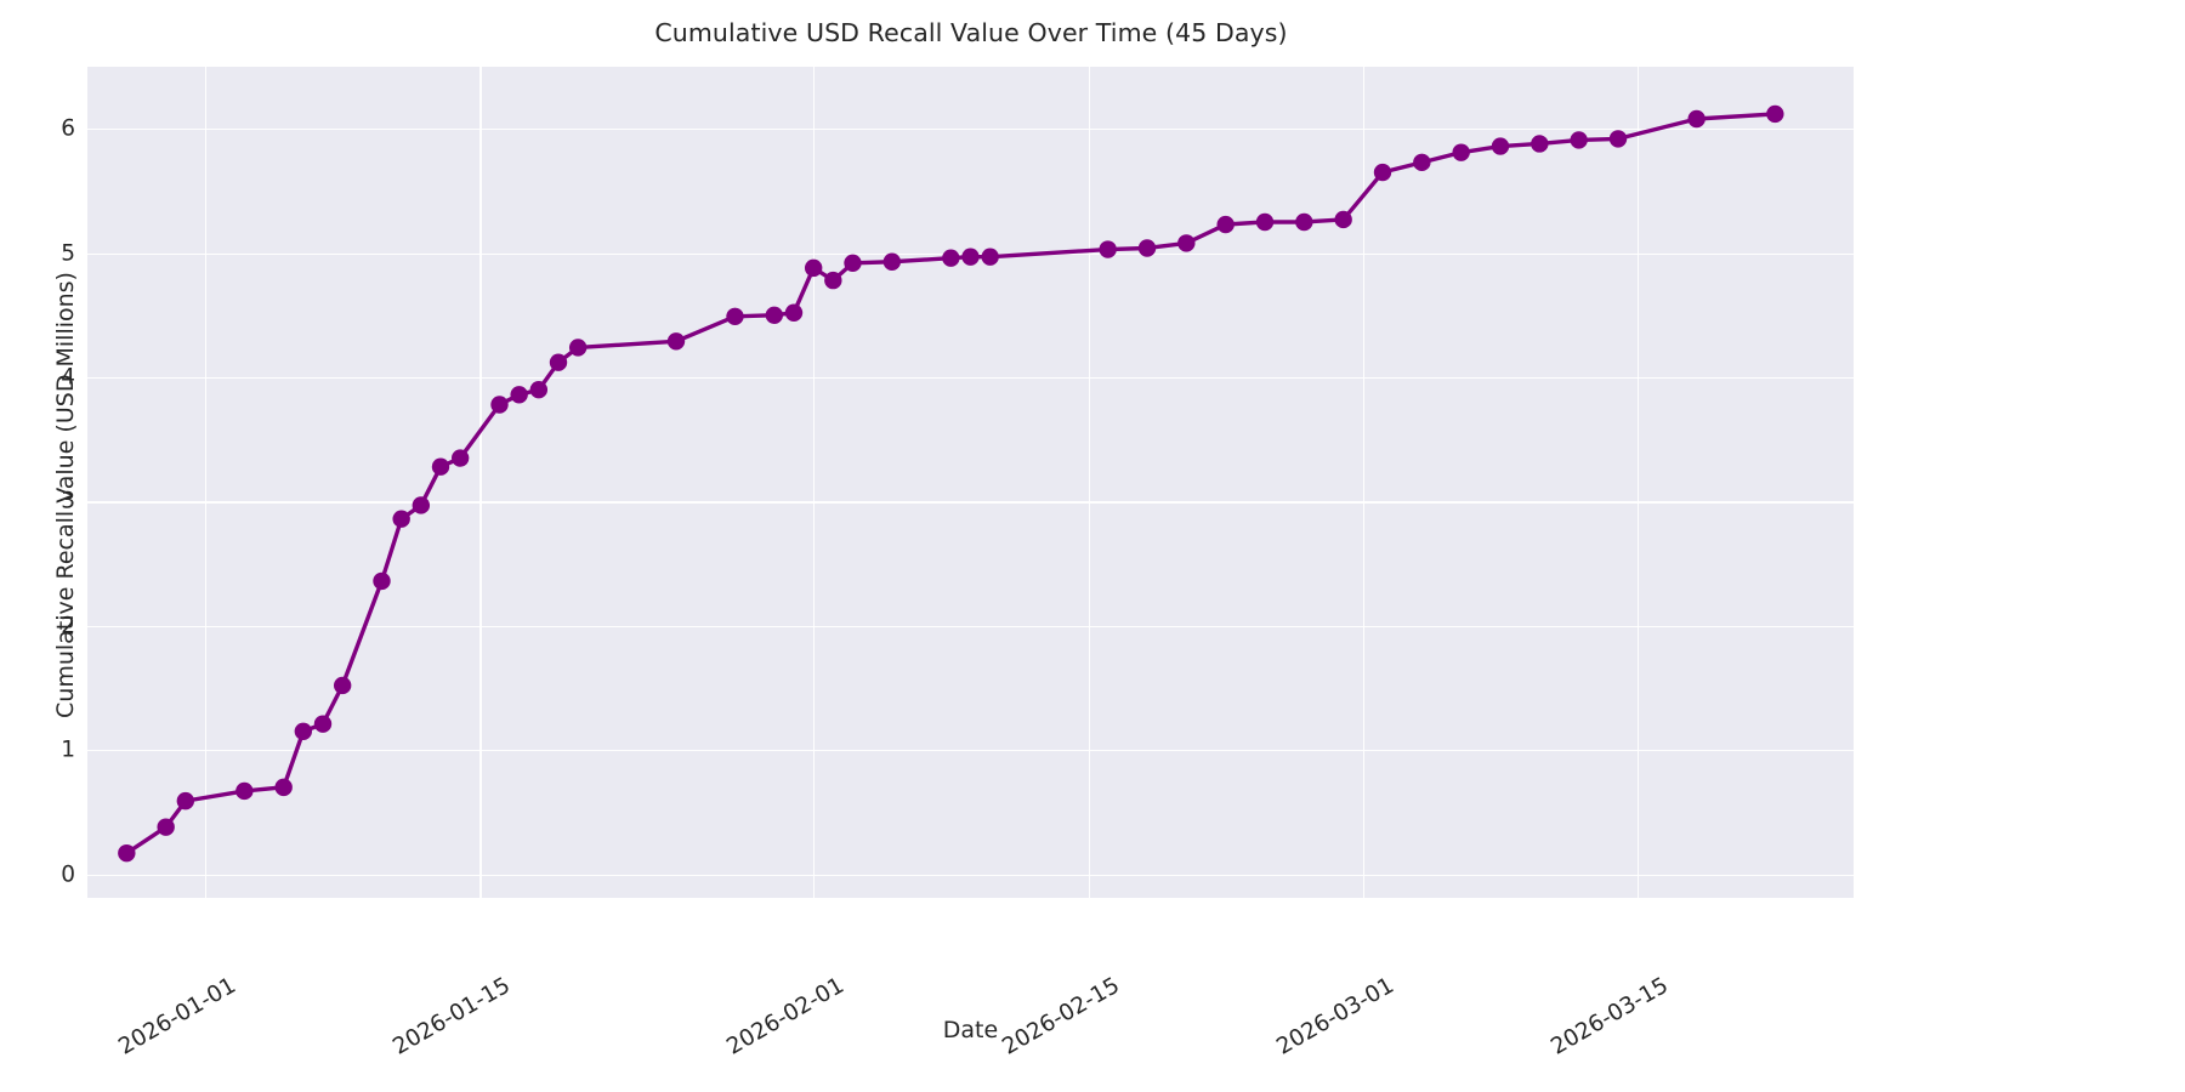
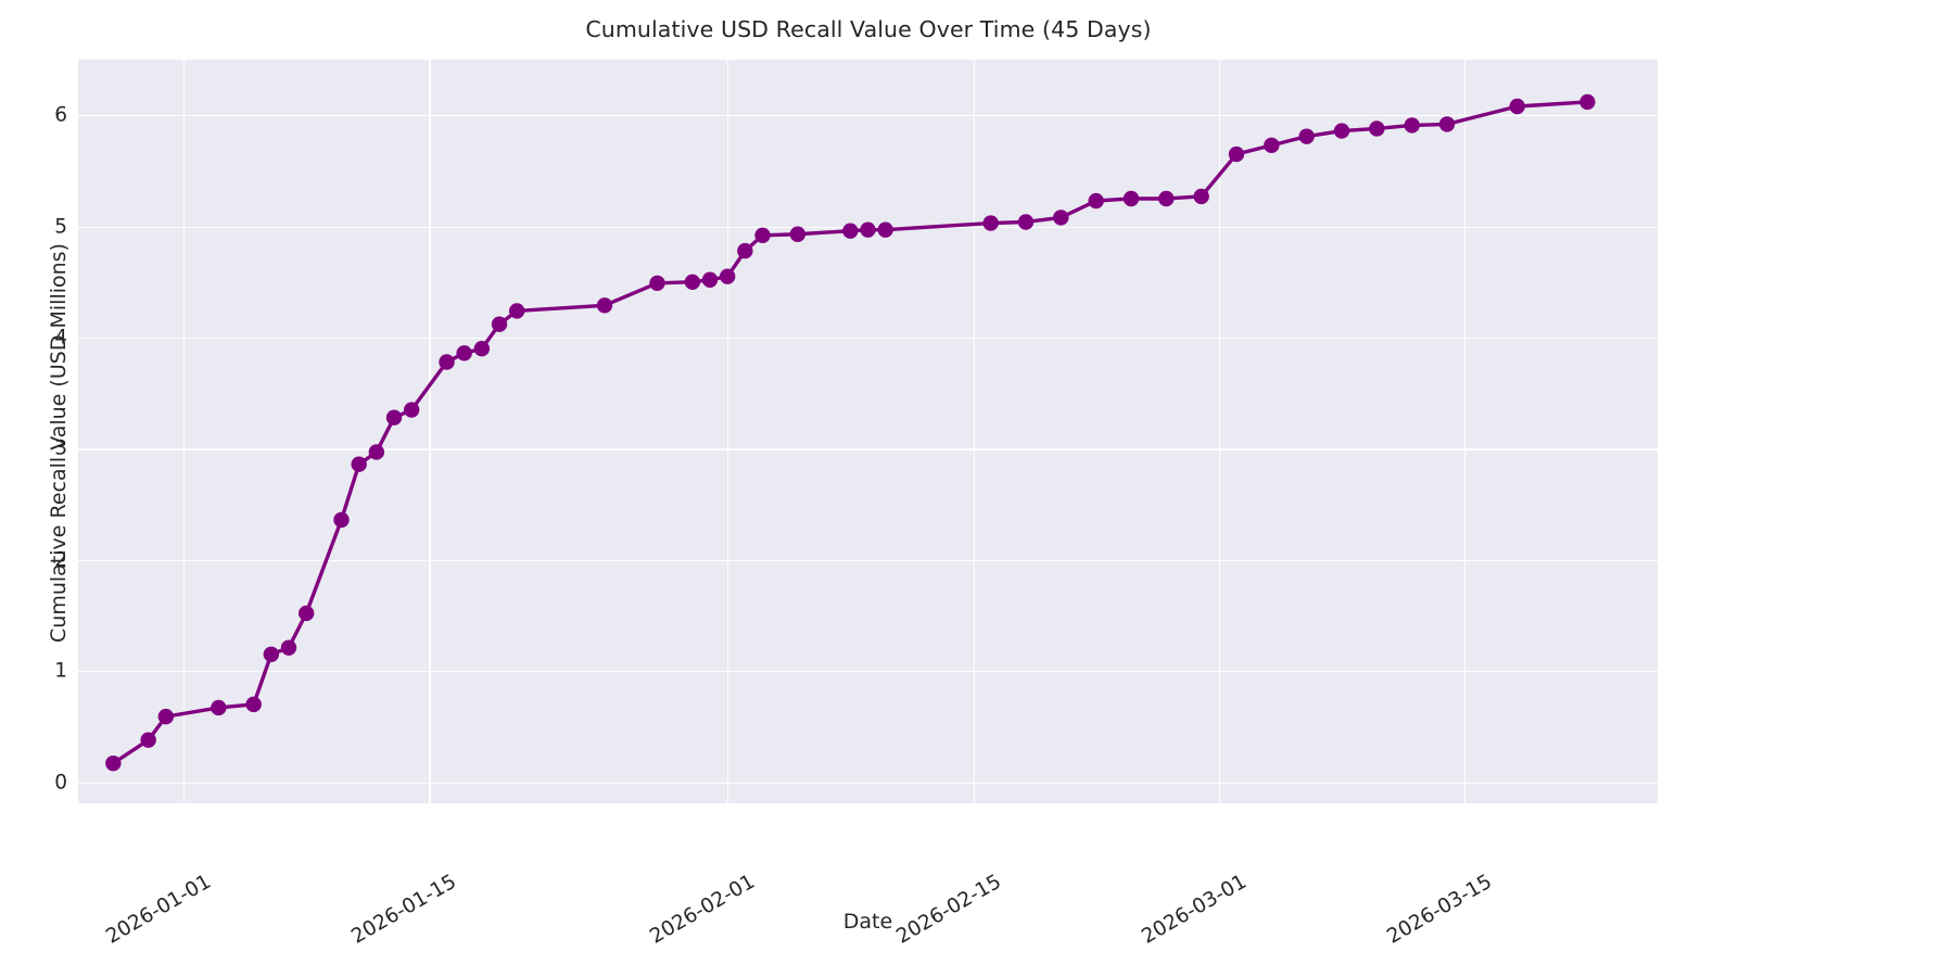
2026-02-01: 4.88 -> 4.55
